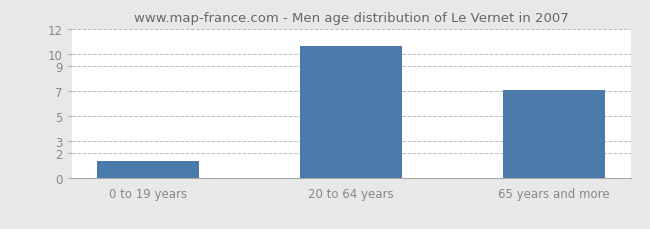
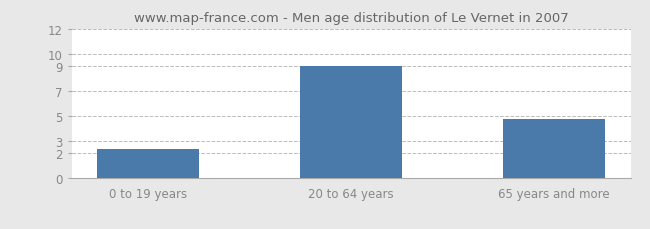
0 to 19 years: 1.4 -> 2.4
20 to 64 years: 10.6 -> 9.0
65 years and more: 7.1 -> 4.8
